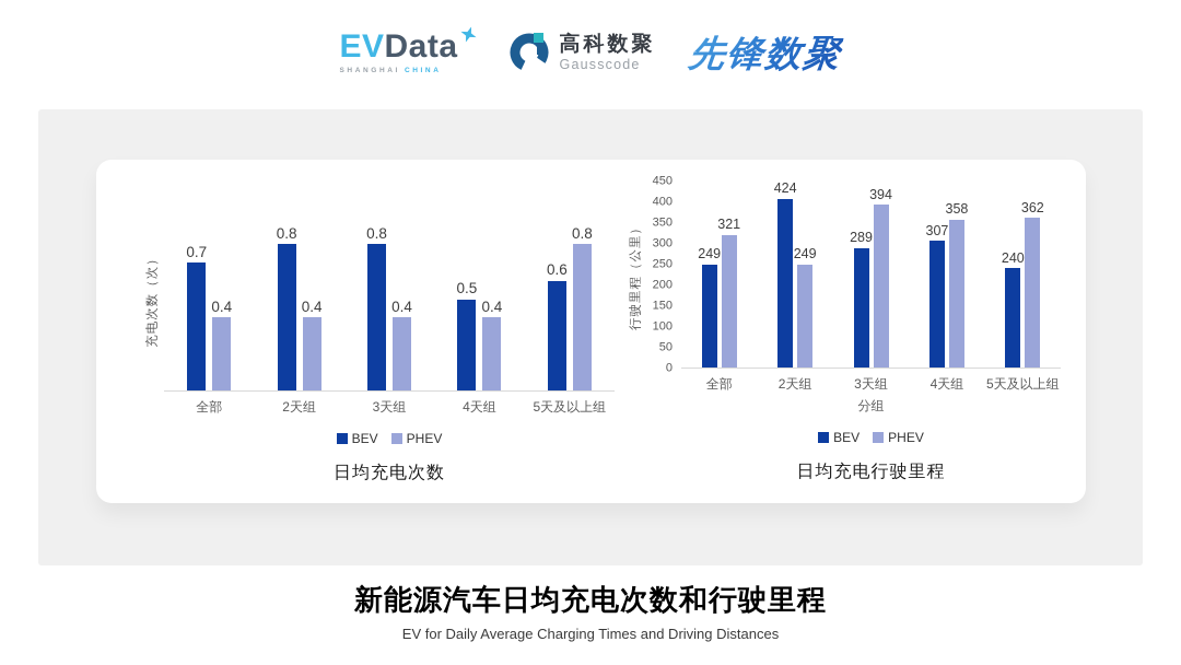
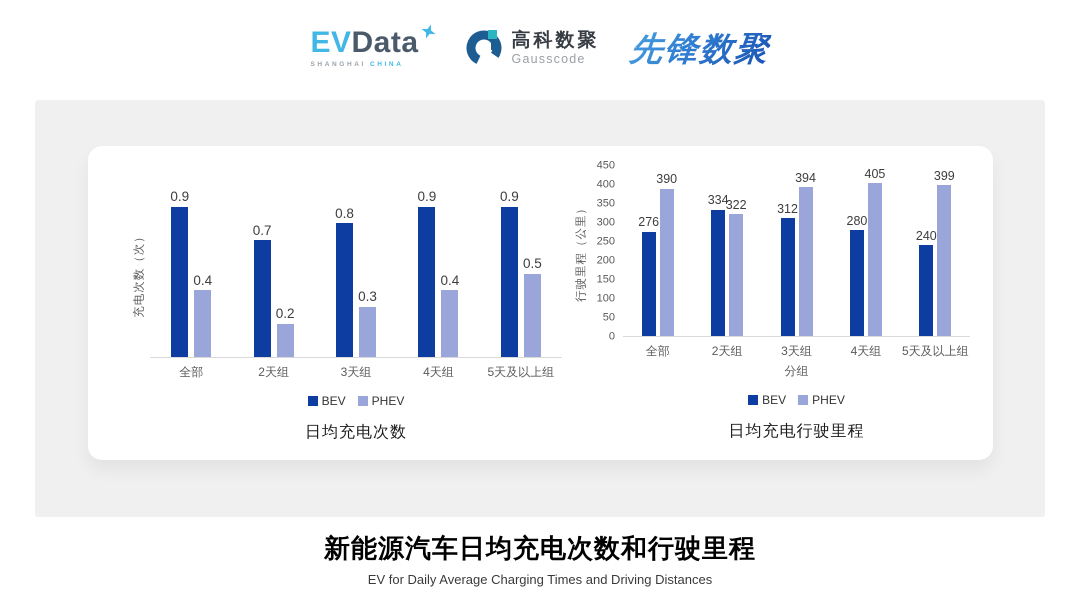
日均充电次数/BEV/全部: 0.7 -> 0.9
日均充电次数/BEV/2天组: 0.8 -> 0.7
日均充电次数/PHEV/2天组: 0.4 -> 0.2
日均充电次数/PHEV/3天组: 0.4 -> 0.3
日均充电次数/BEV/4天组: 0.5 -> 0.9
日均充电次数/BEV/5天及以上组: 0.6 -> 0.9
日均充电次数/PHEV/5天及以上组: 0.8 -> 0.5
日均充电行驶里程/BEV/全部: 249 -> 276
日均充电行驶里程/PHEV/全部: 321 -> 390
日均充电行驶里程/BEV/2天组: 424 -> 334
日均充电行驶里程/PHEV/2天组: 249 -> 322
日均充电行驶里程/BEV/3天组: 289 -> 312
日均充电行驶里程/BEV/4天组: 307 -> 280
日均充电行驶里程/PHEV/4天组: 358 -> 405
日均充电行驶里程/PHEV/5天及以上组: 362 -> 399
